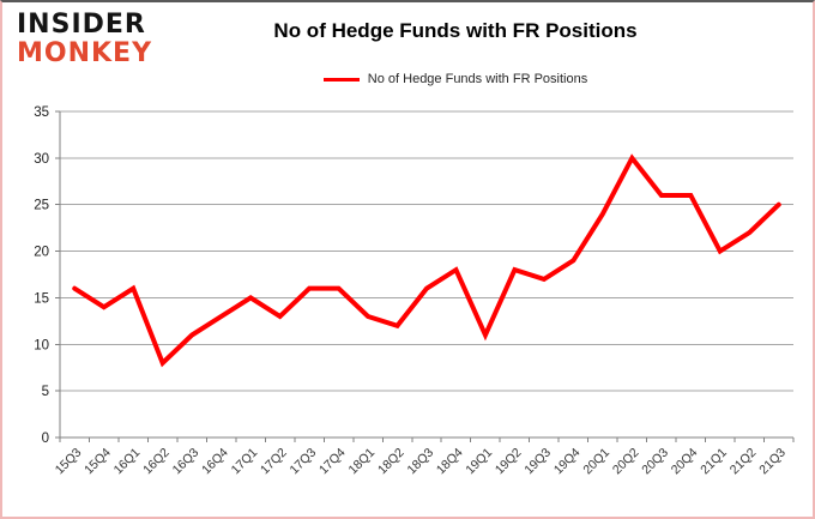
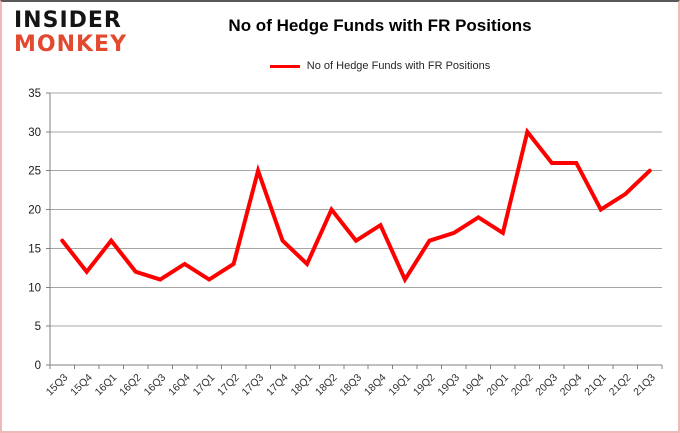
15Q4: 14 -> 12
16Q2: 8 -> 12
17Q1: 15 -> 11
17Q3: 16 -> 25
18Q2: 12 -> 20
19Q2: 18 -> 16
20Q1: 24 -> 17
